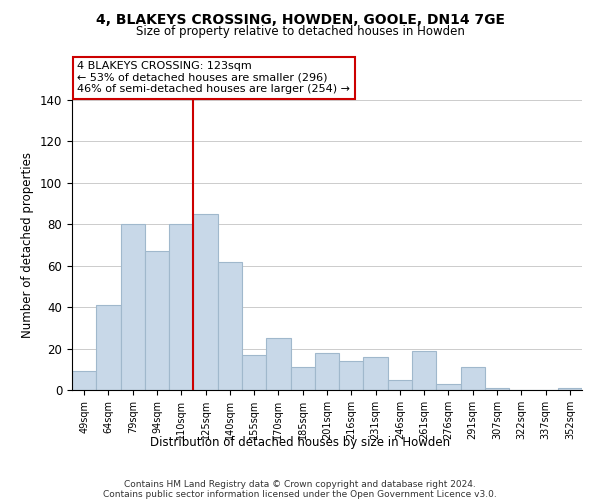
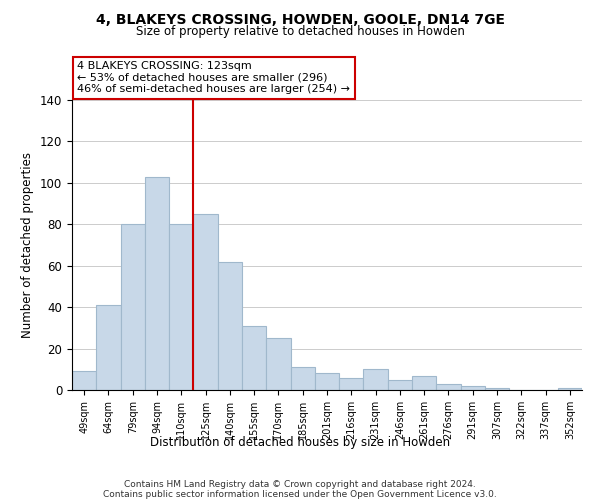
94sqm: 67 -> 103
155sqm: 17 -> 31
201sqm: 18 -> 8
216sqm: 14 -> 6
231sqm: 16 -> 10
261sqm: 19 -> 7
291sqm: 11 -> 2
